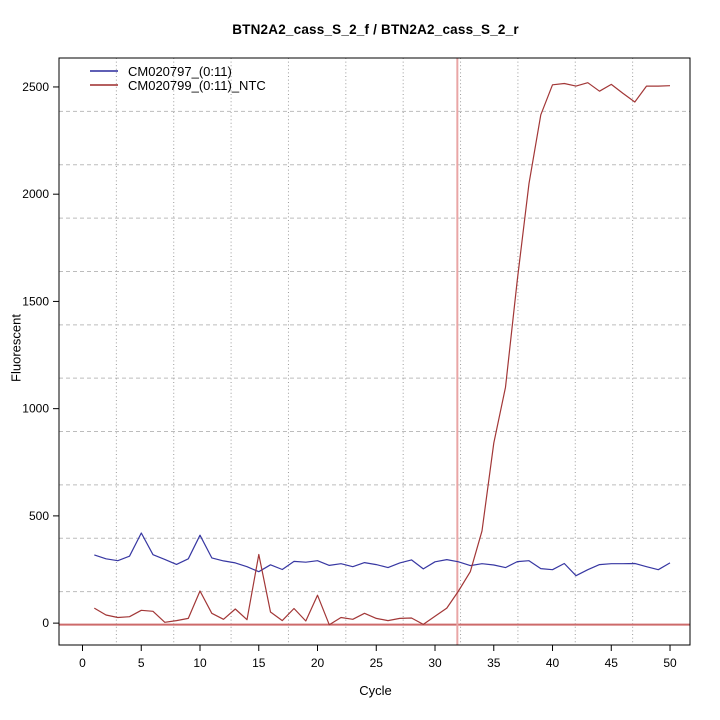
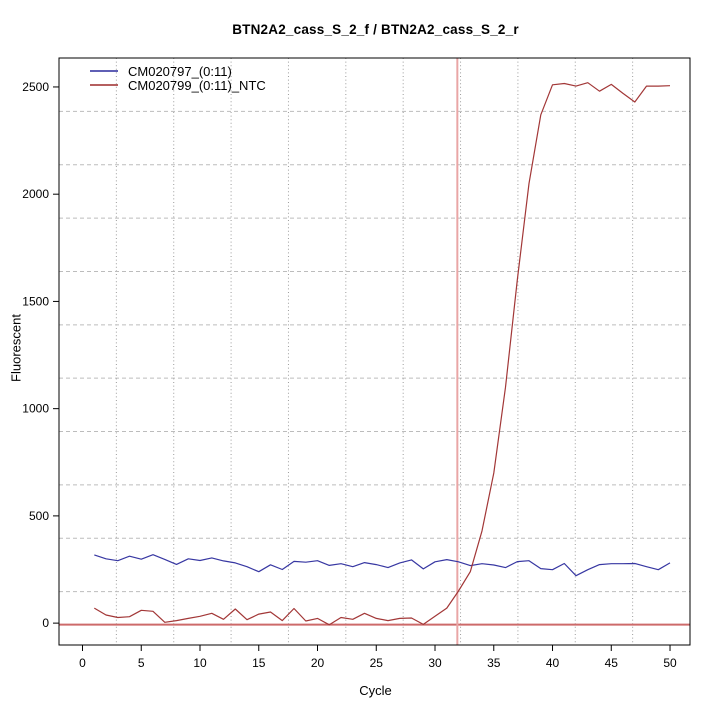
CM020797_(0:11)/5: 420 -> 300
CM020797_(0:11)/10: 410 -> 290
CM020799_(0:11)_NTC/10: 150 -> 30
CM020799_(0:11)_NTC/15: 320 -> 40
CM020799_(0:11)_NTC/20: 130 -> 20
CM020799_(0:11)_NTC/35: 840 -> 700
